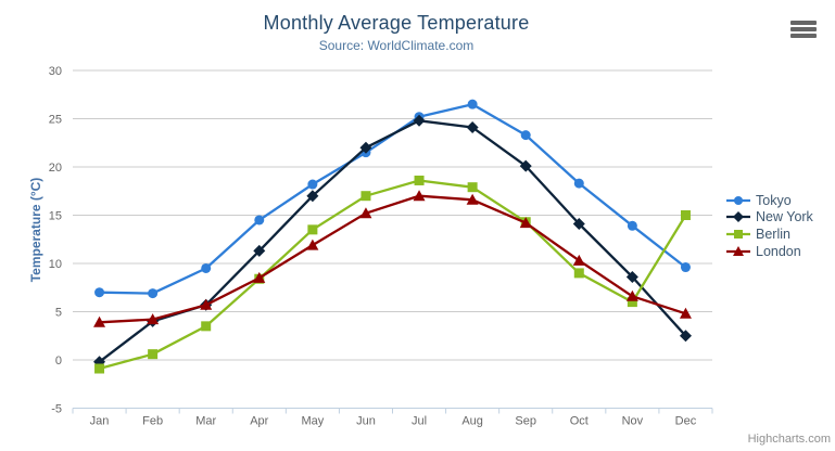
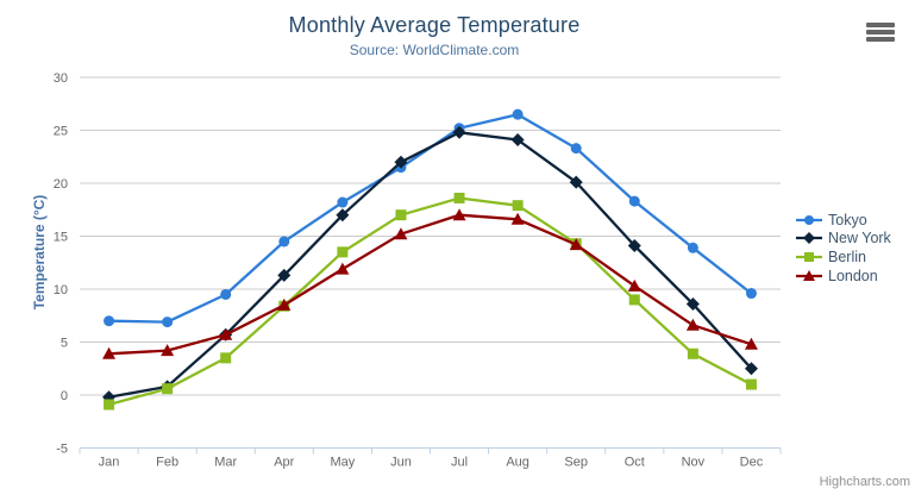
New York/Feb: 4 -> 1
Berlin/Nov: 6 -> 4
Berlin/Dec: 15 -> 1
